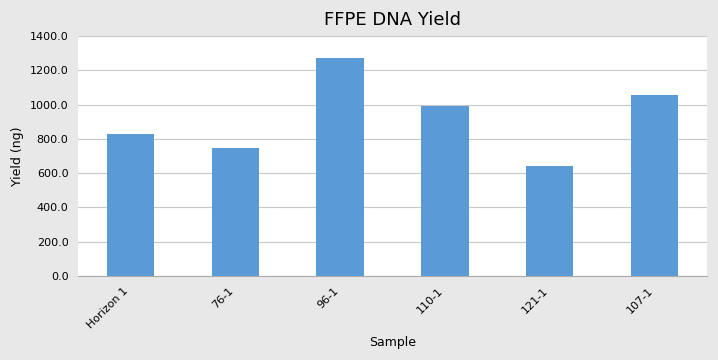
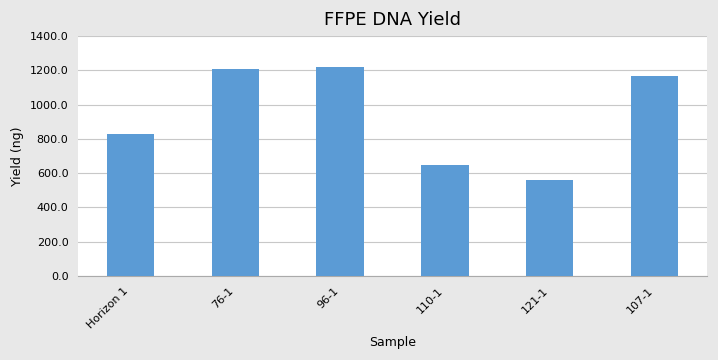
76-1: 750 -> 1210
96-1: 1270 -> 1220
110-1: 990 -> 650
121-1: 640 -> 560
107-1: 1060 -> 1170
